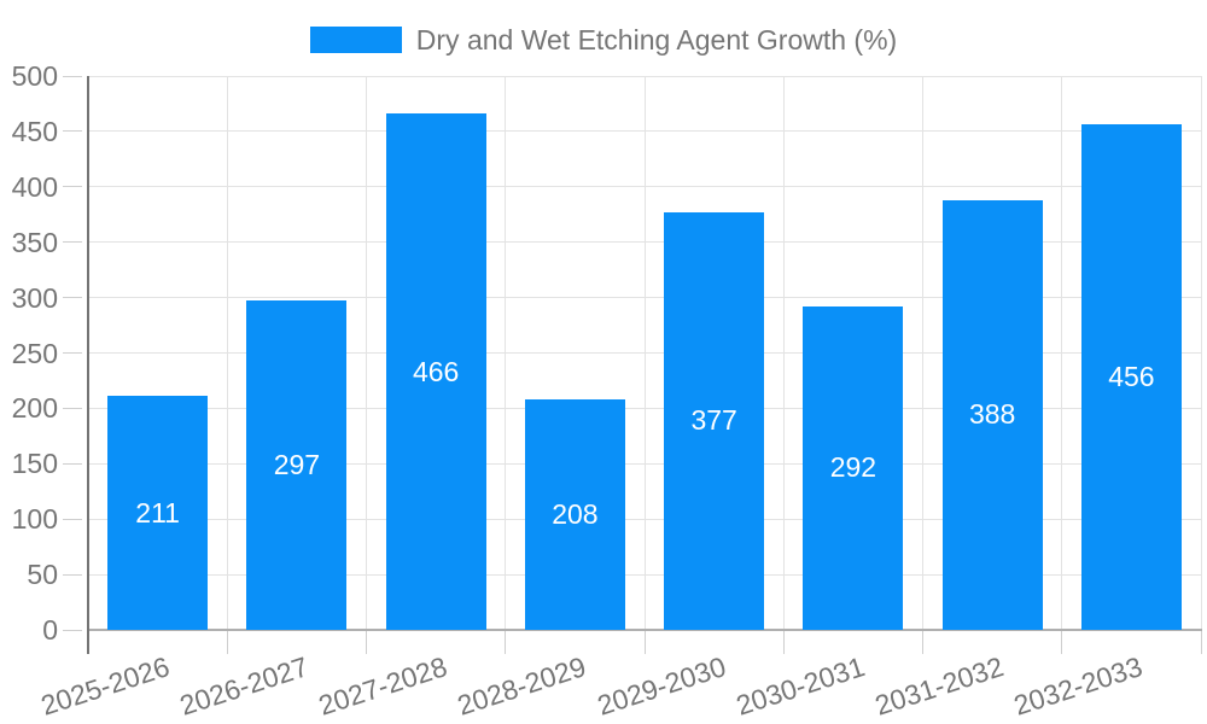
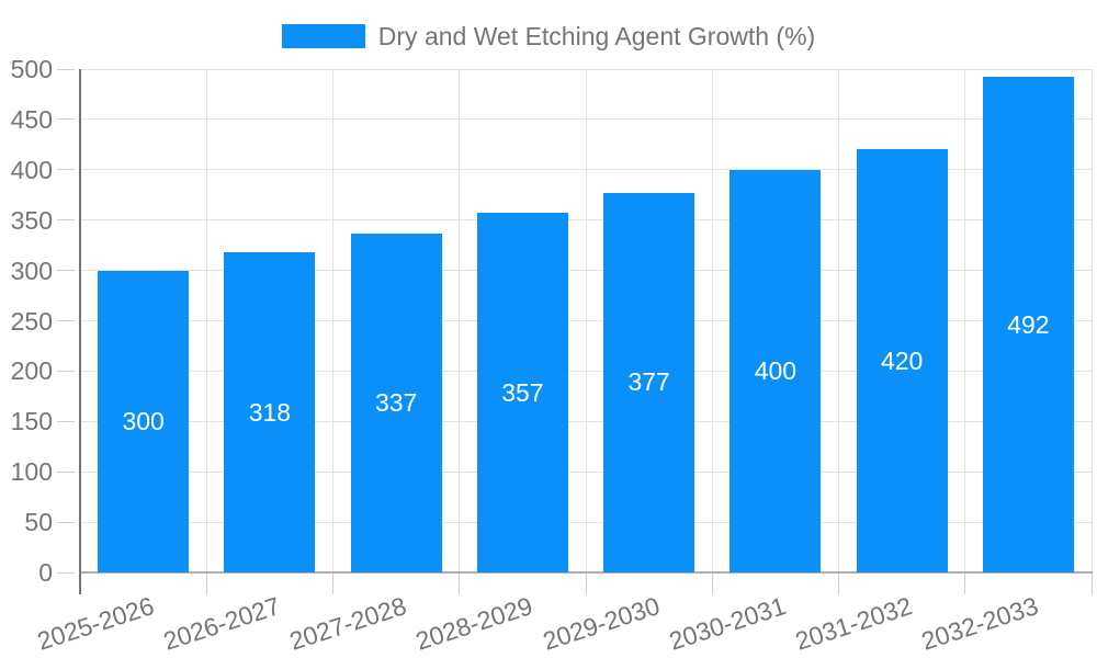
2025-2026: 211 -> 300
2026-2027: 297 -> 318
2027-2028: 466 -> 337
2028-2029: 208 -> 357
2030-2031: 292 -> 400
2031-2032: 388 -> 420
2032-2033: 456 -> 492
